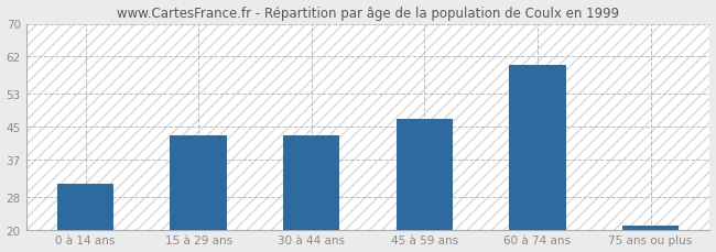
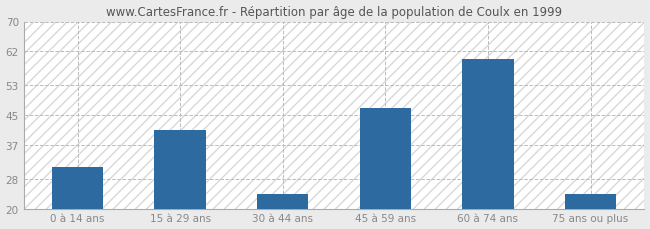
15 à 29 ans: 43 -> 41
30 à 44 ans: 43 -> 24
75 ans ou plus: 21 -> 24
